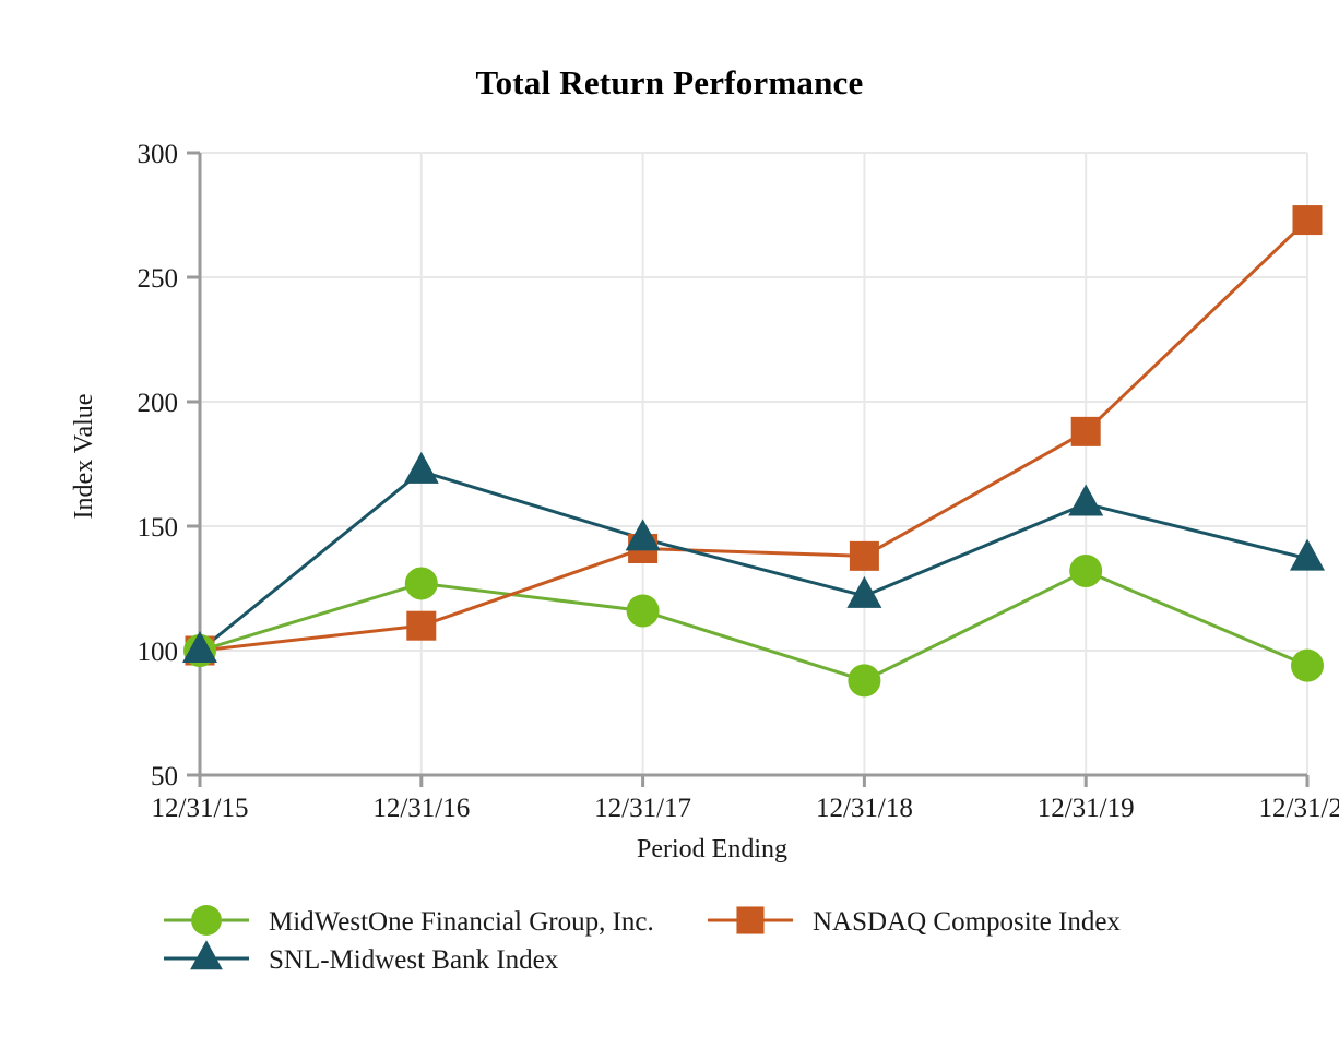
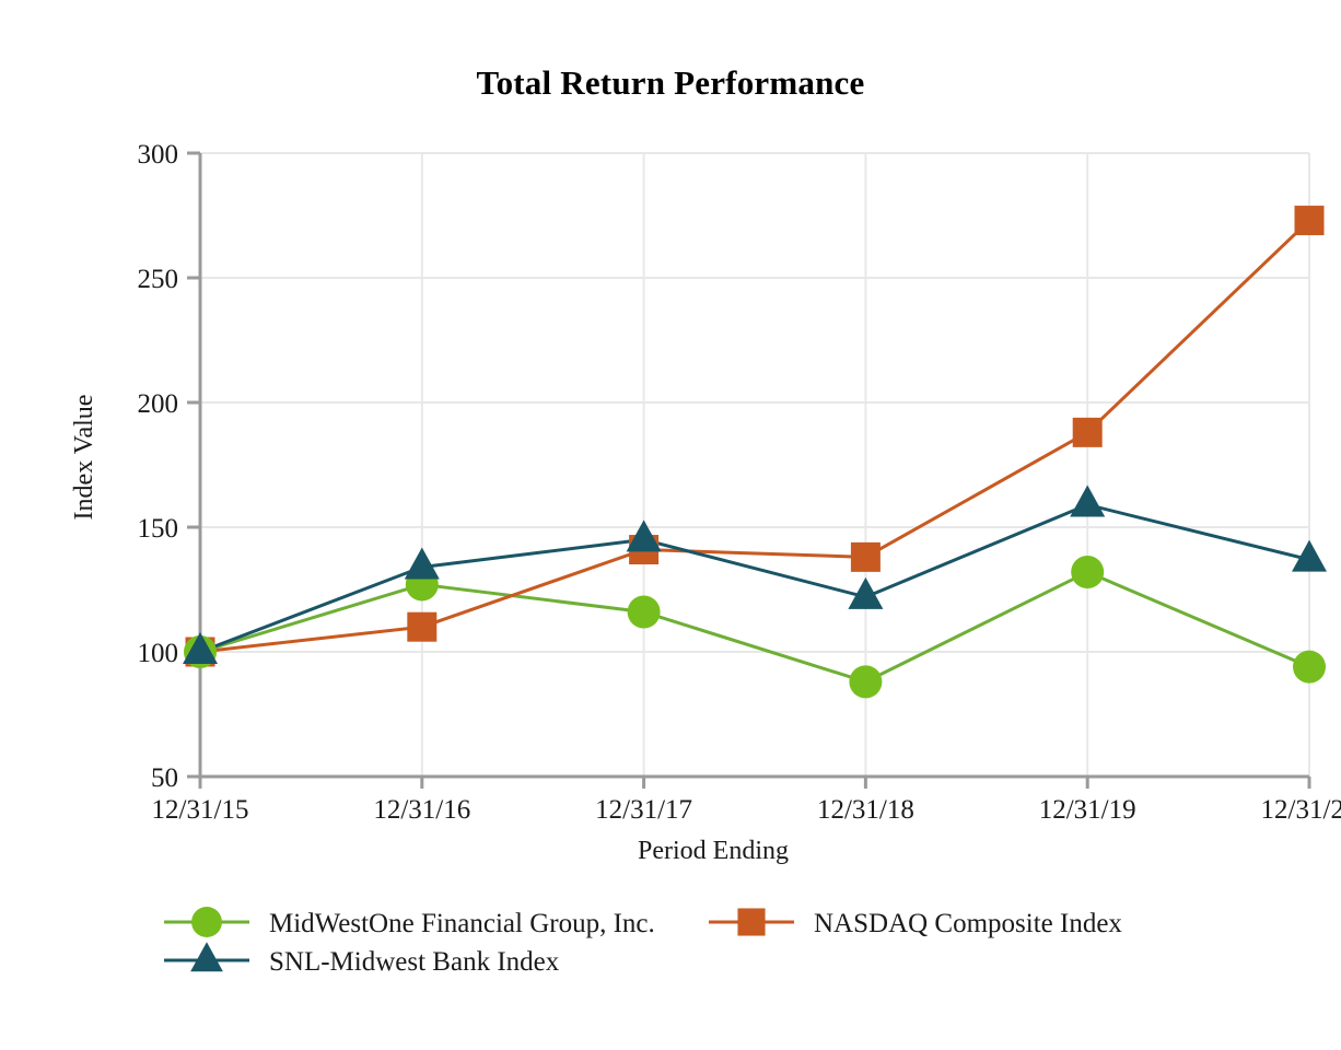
SNL-Midwest Bank Index/12/31/16: 172 -> 134
